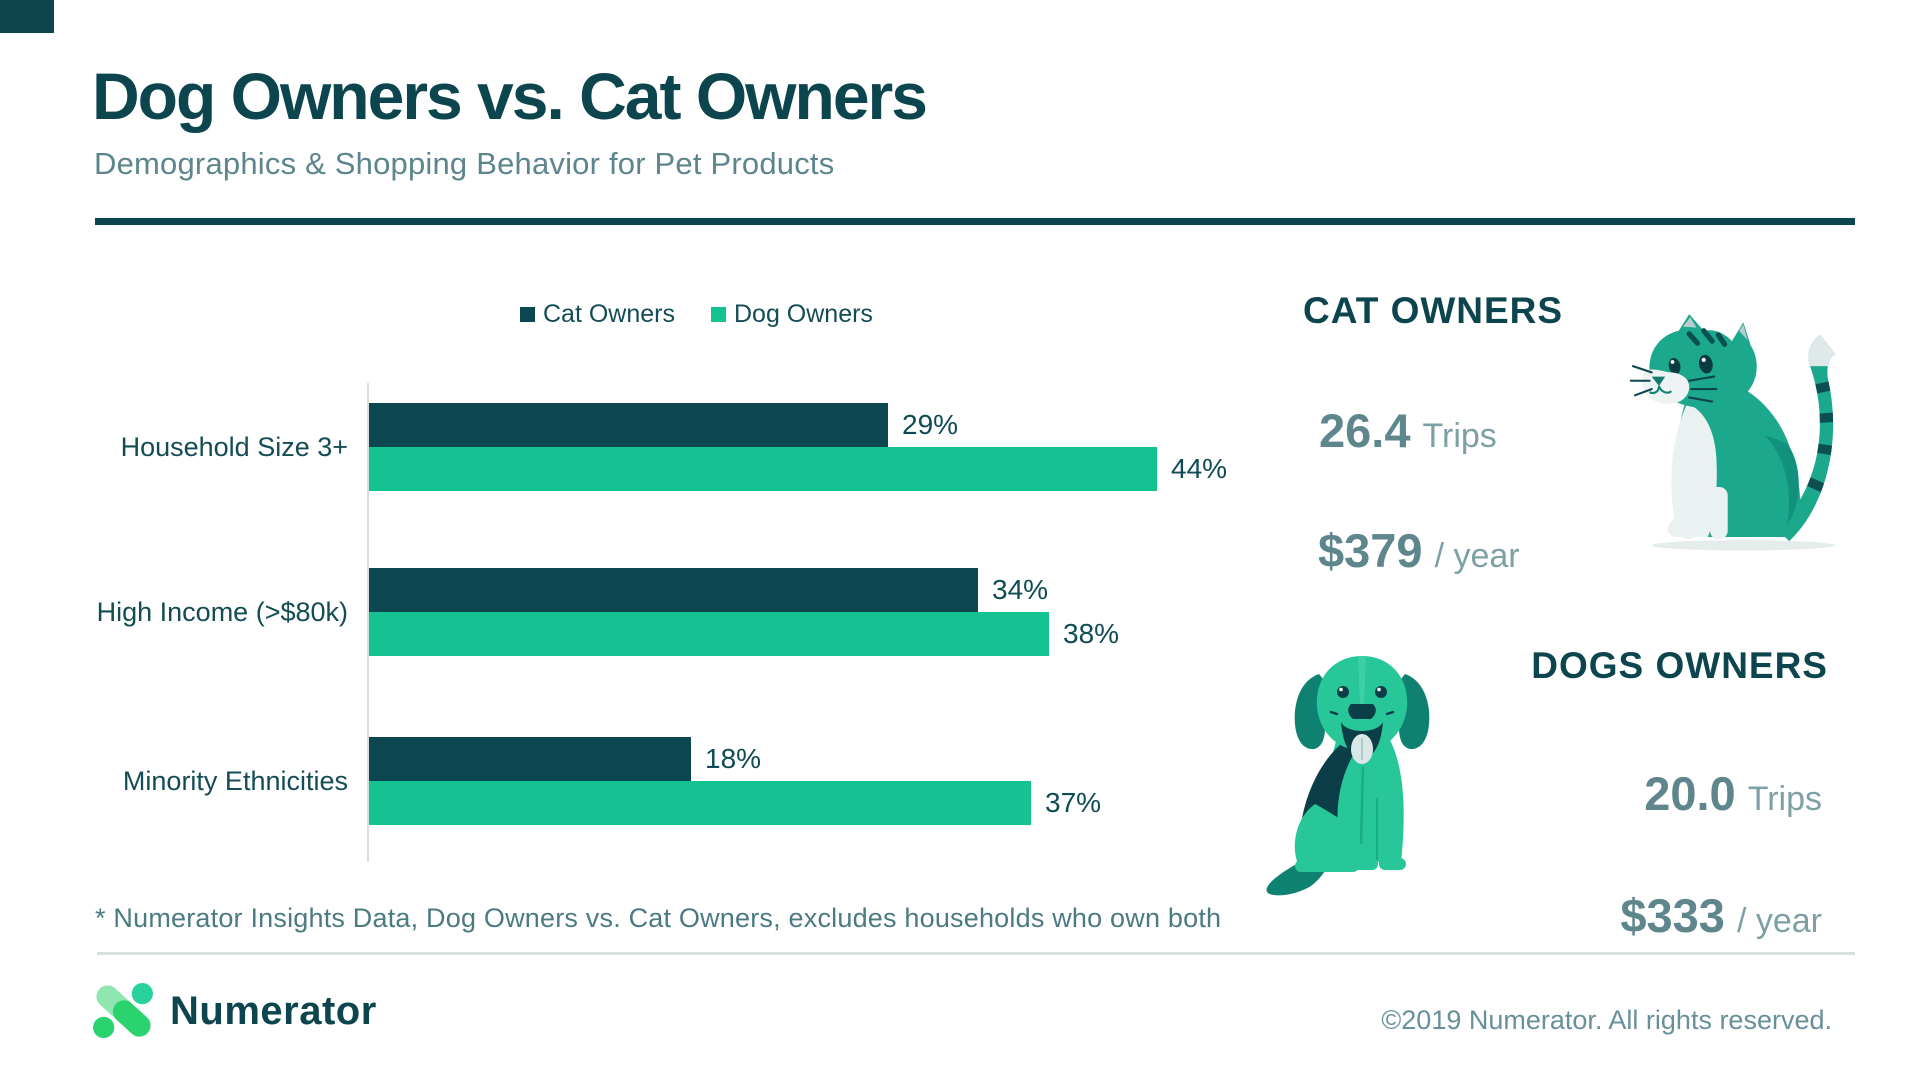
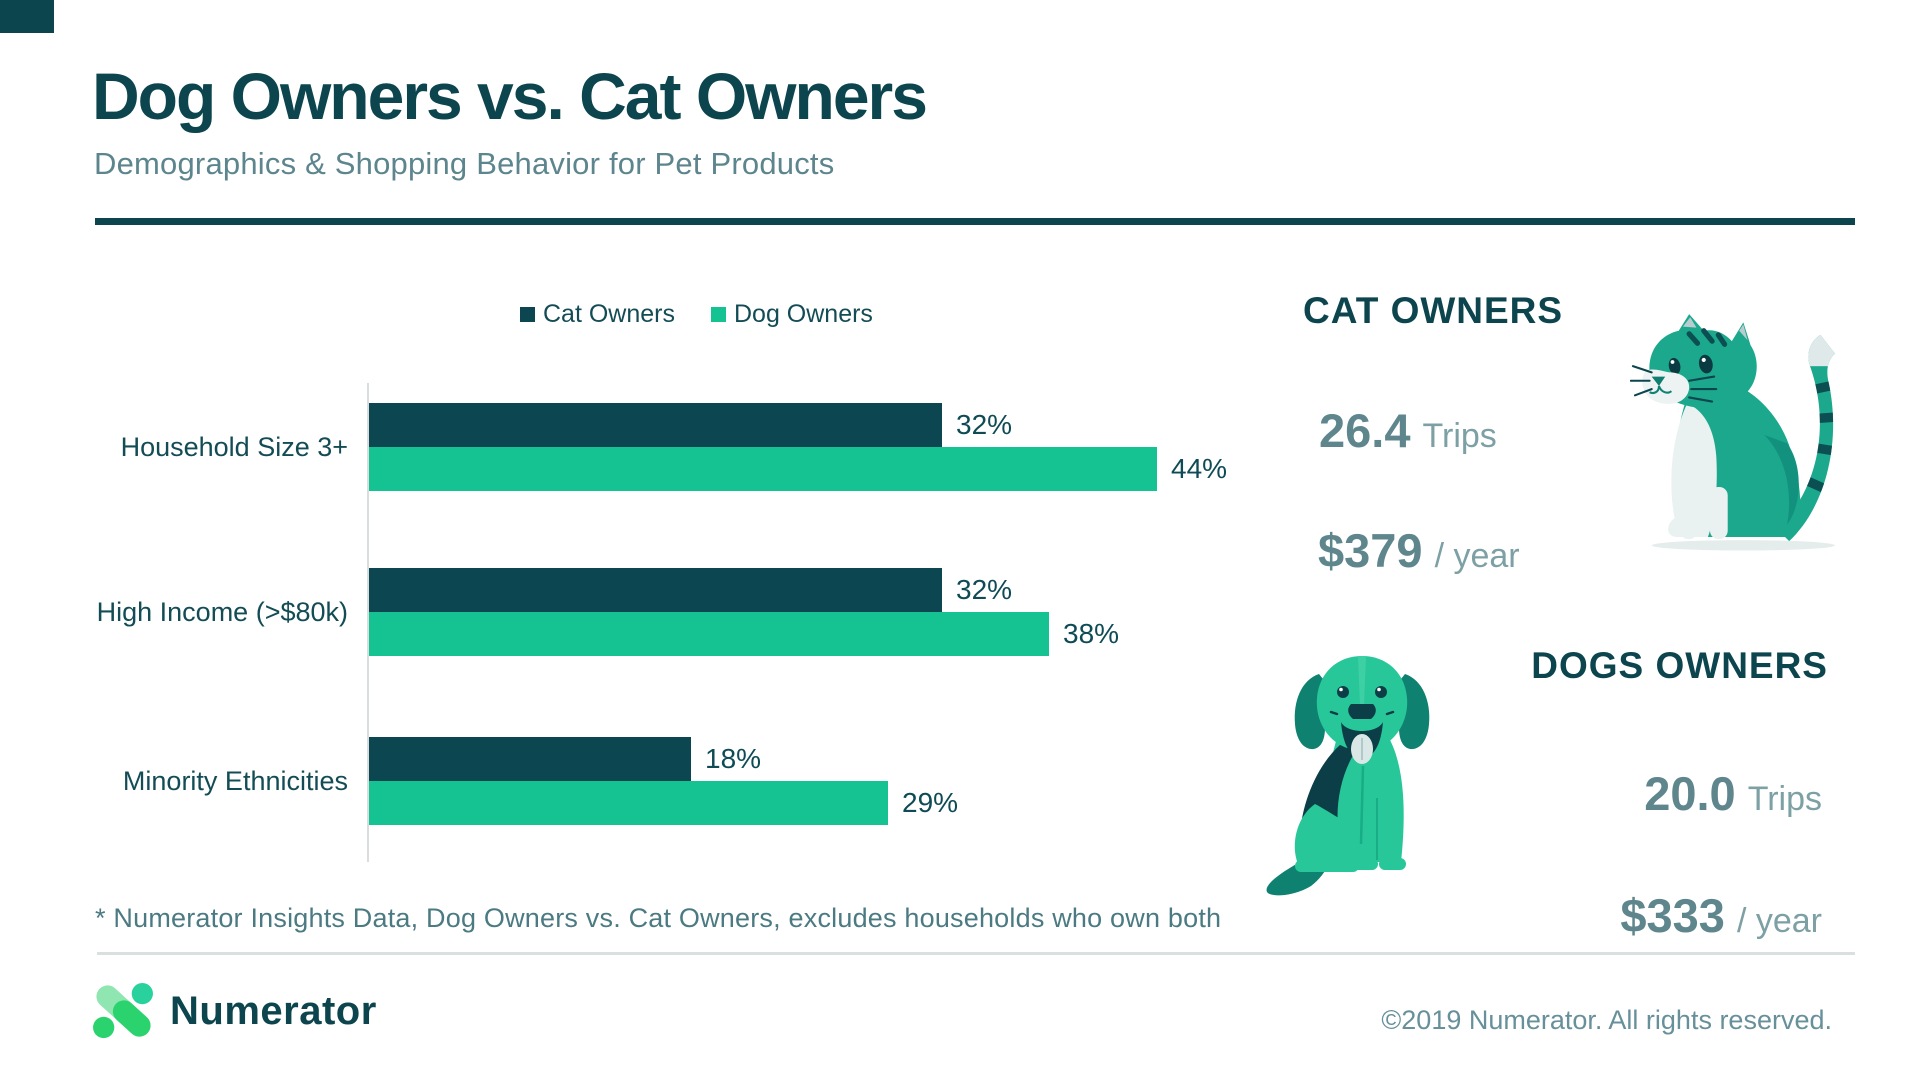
Cat Owners/Household Size 3+: 29% -> 32%
Cat Owners/High Income (>$80k): 34% -> 32%
Dog Owners/Minority Ethnicities: 37% -> 29%
